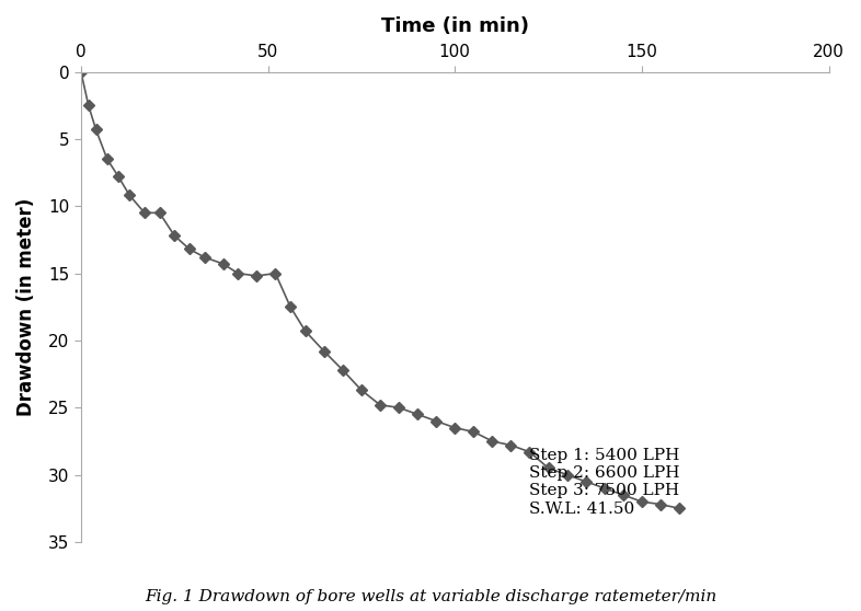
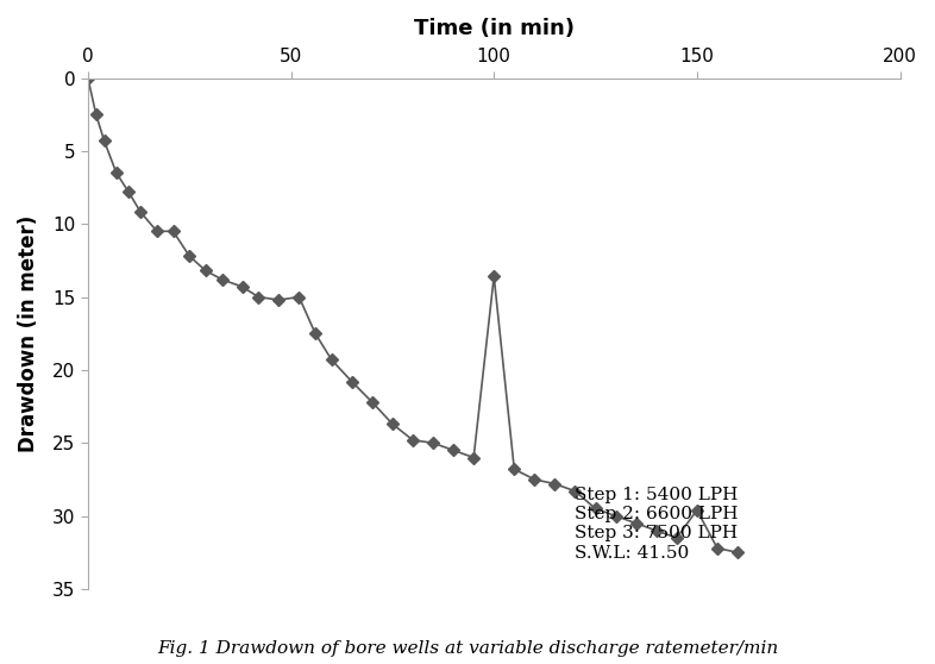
100: 26.5 -> 13.6
150: 32.0 -> 29.6
